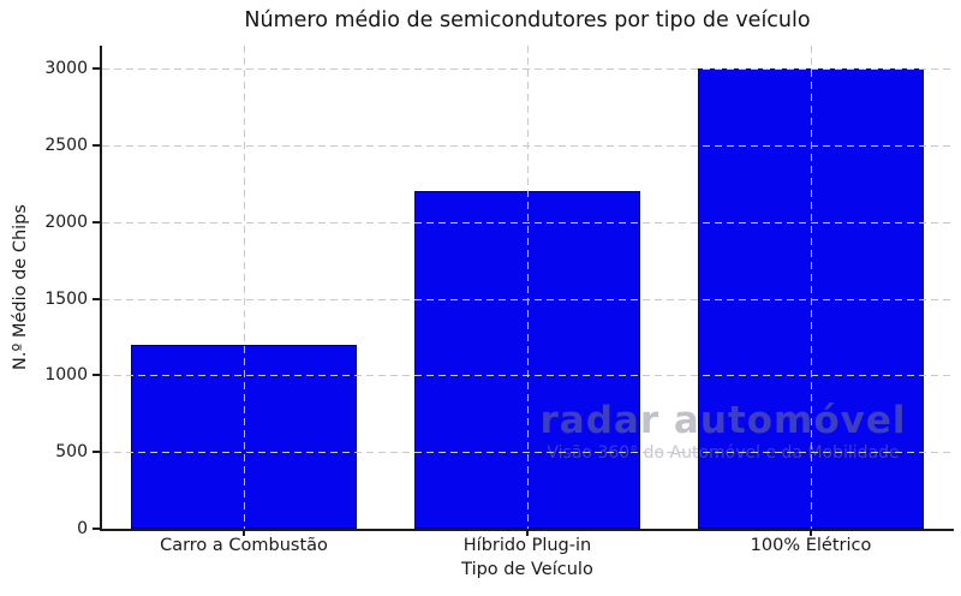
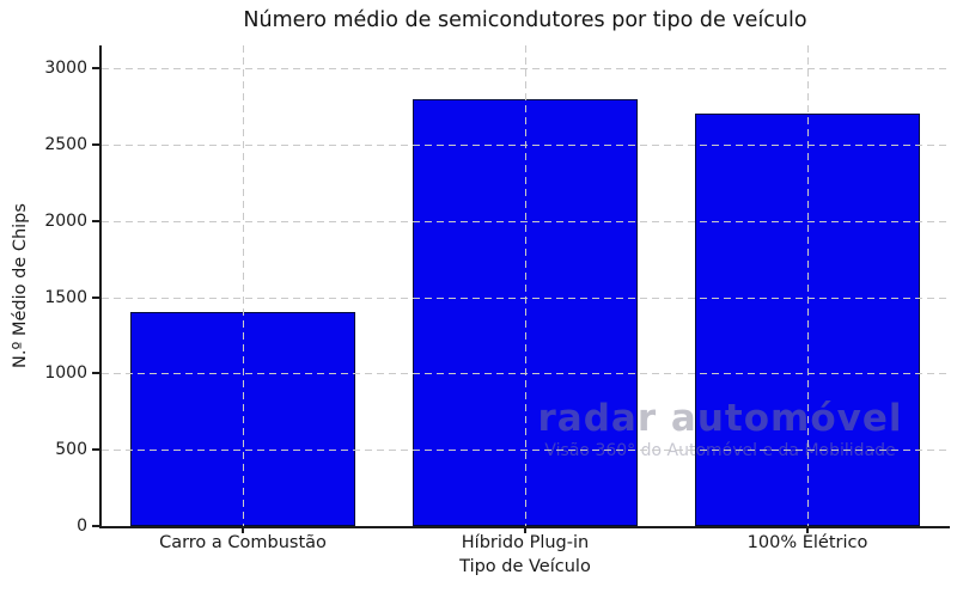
Carro a Combustão: 1200 -> 1400
Híbrido Plug-in: 2200 -> 2800
100% Elétrico: 3000 -> 2700
